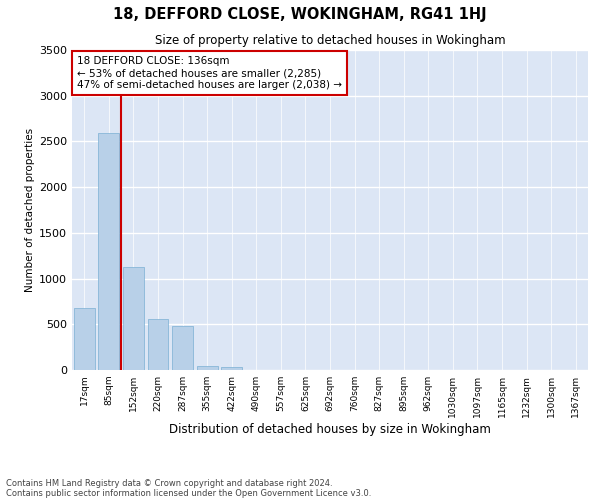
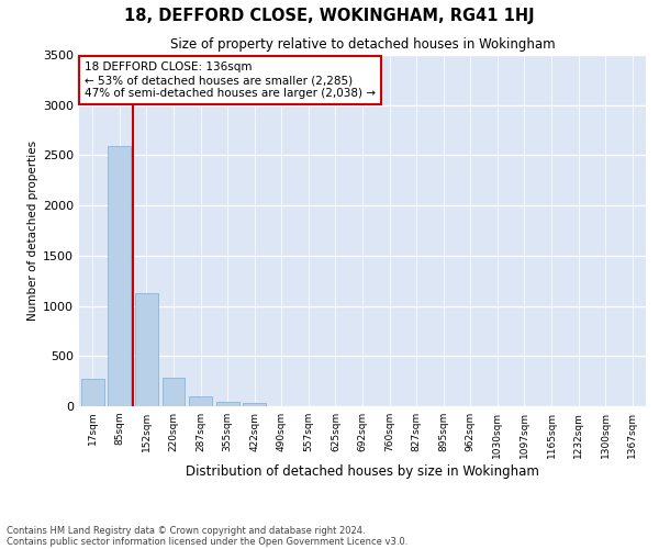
17sqm: 680 -> 270
220sqm: 560 -> 280
287sqm: 480 -> 100
